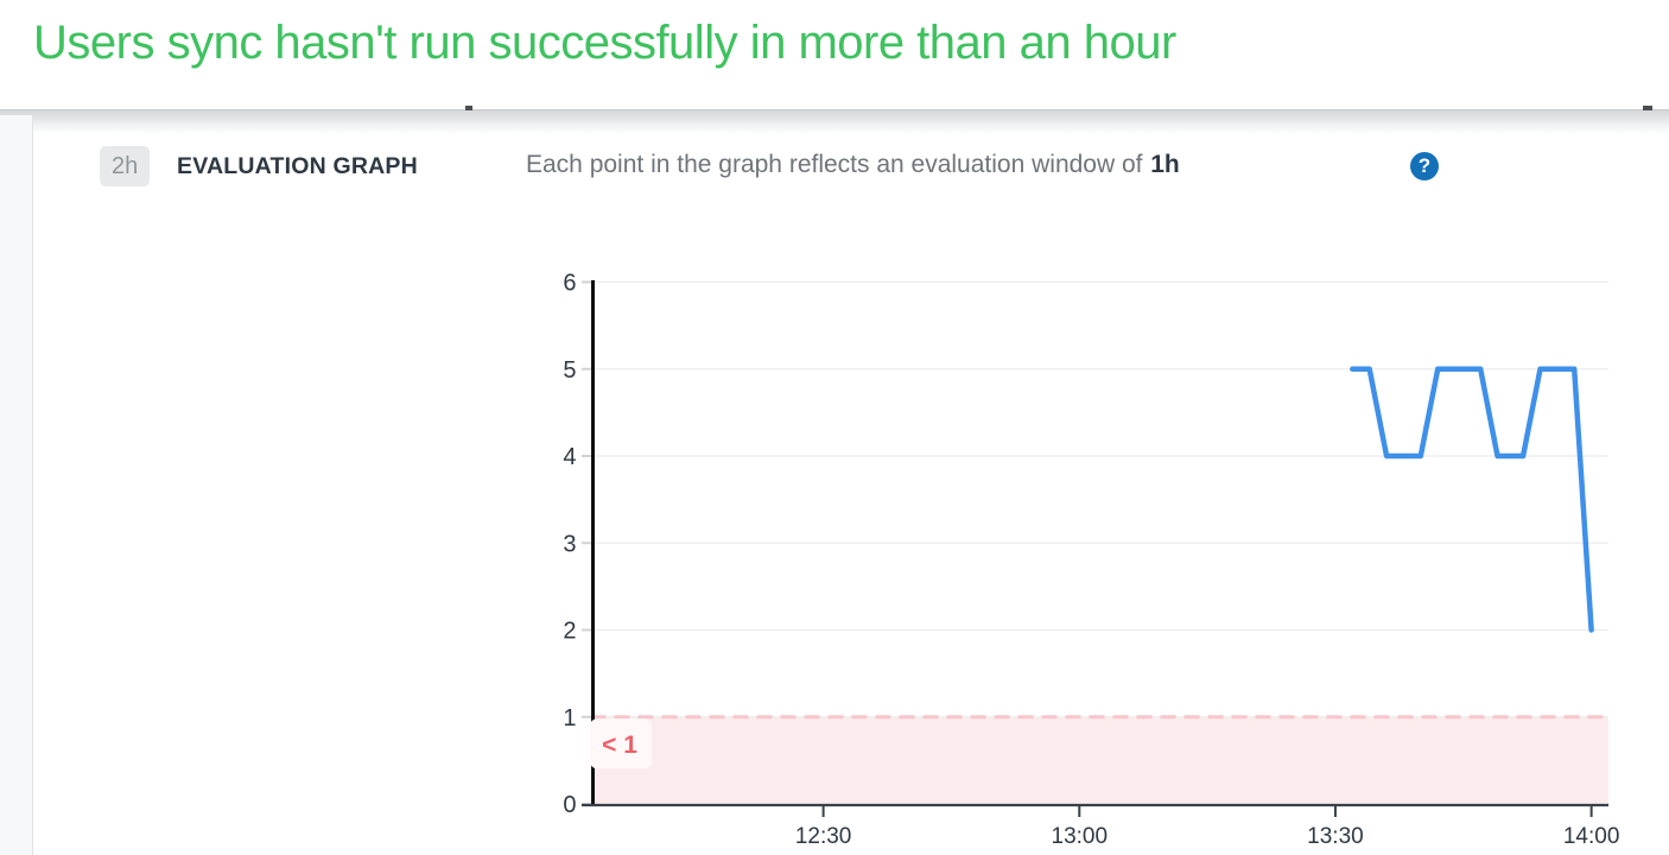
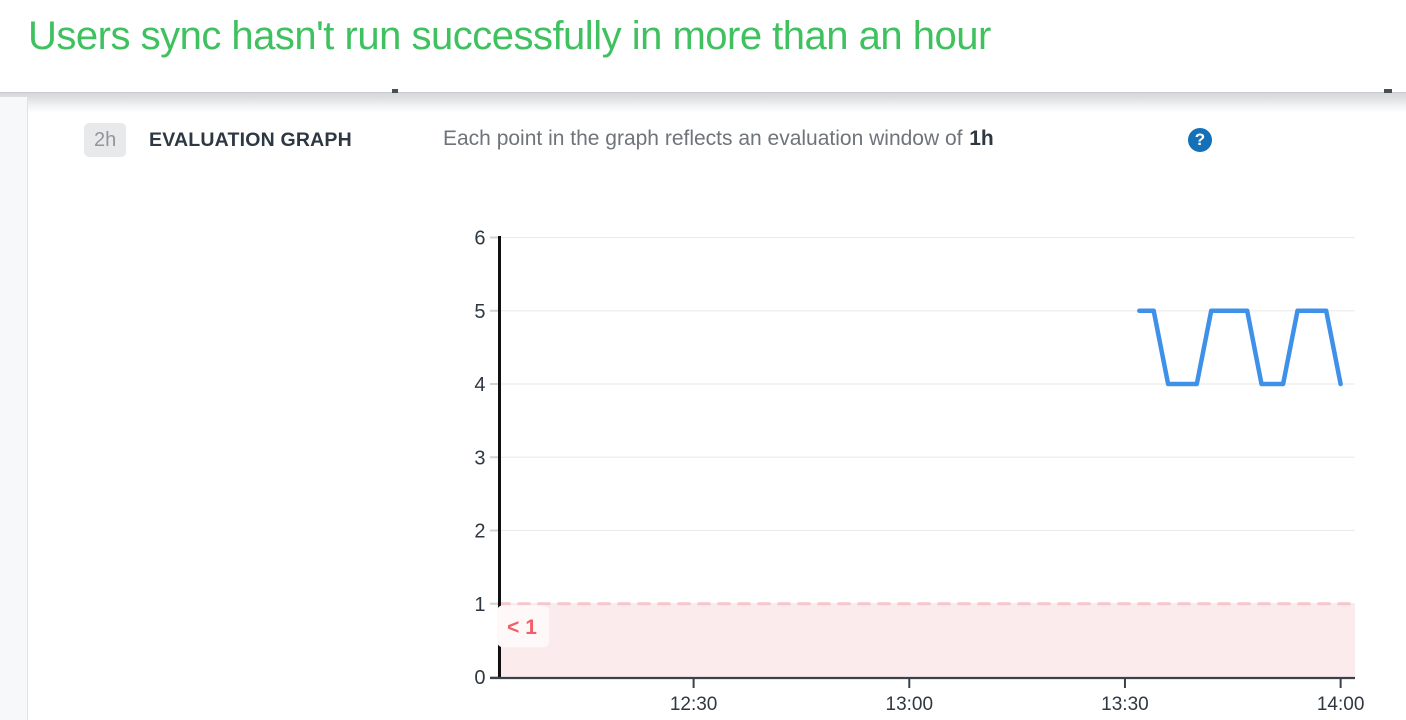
14:00: 2 -> 4
